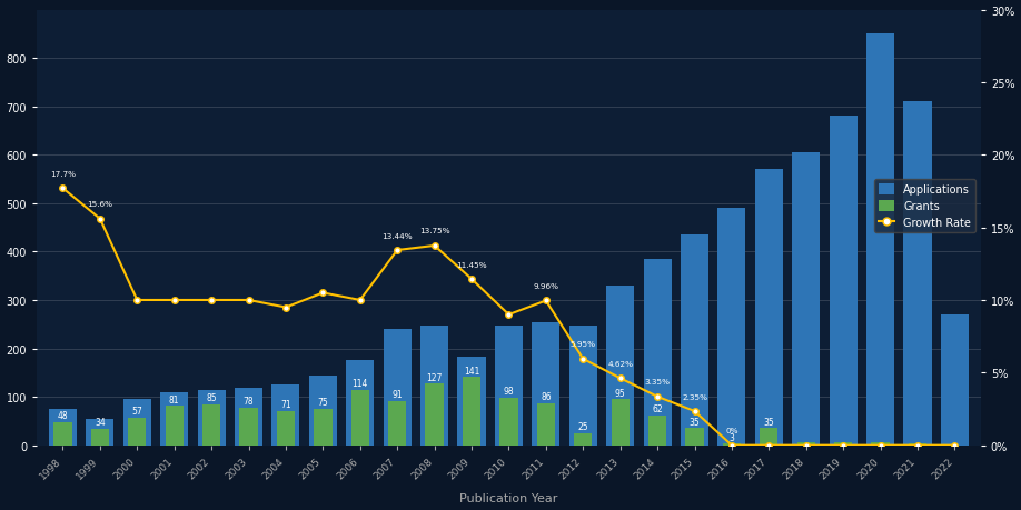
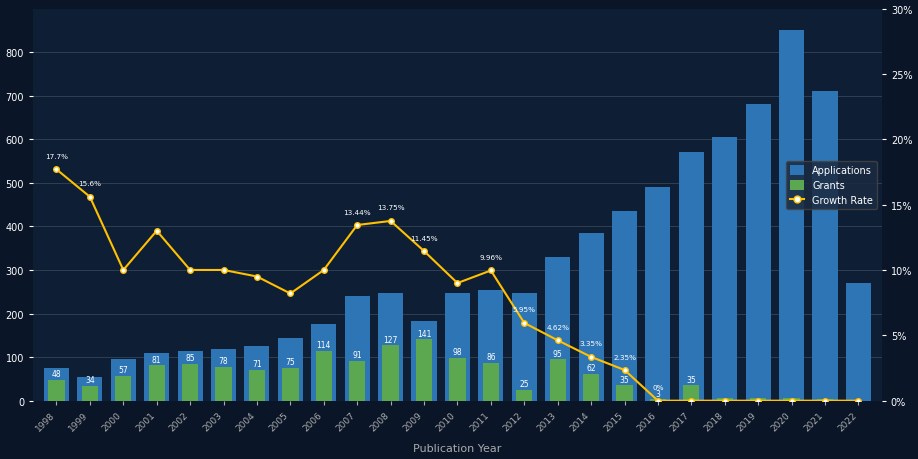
Growth Rate/2001: 10.0% -> 13.0%
Growth Rate/2005: 10.5% -> 8.2%
